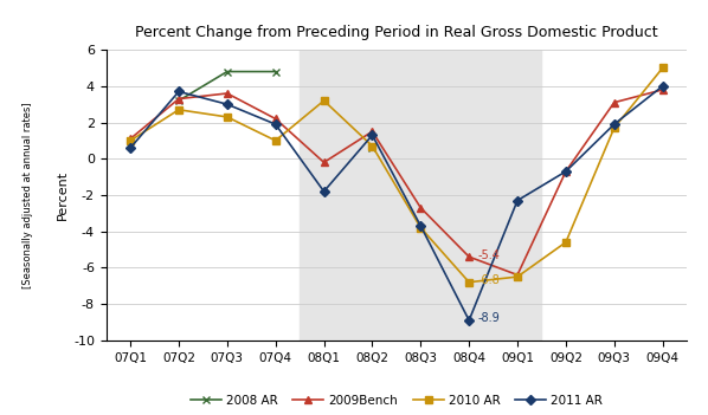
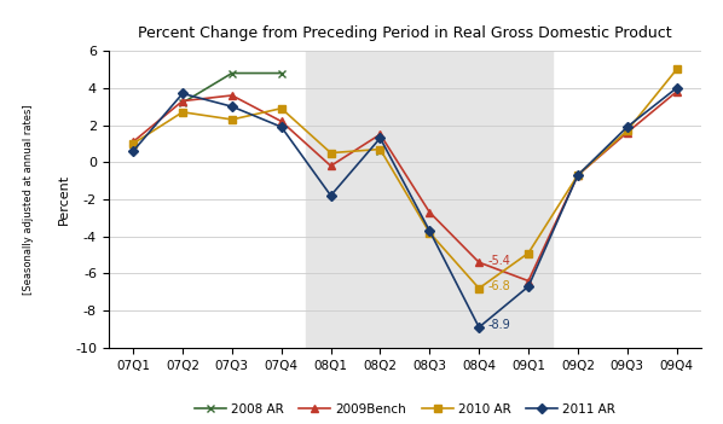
2010 AR/07Q4: 1.0 -> 2.9
2010 AR/08Q1: 3.2 -> 0.5
2010 AR/09Q1: -6.5 -> -4.9
2011 AR/09Q1: -2.3 -> -6.7
2010 AR/09Q2: -4.6 -> -0.7
2009Bench/09Q3: 3.1 -> 1.6
